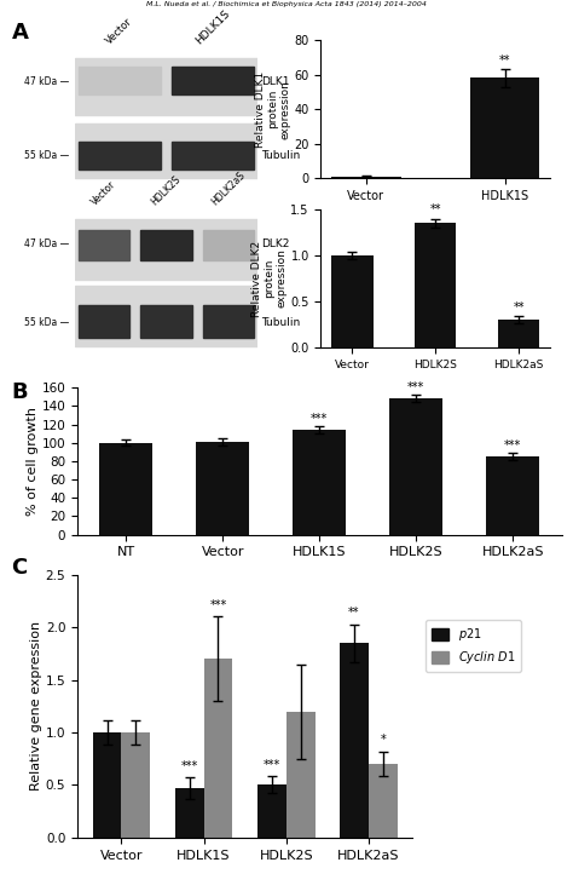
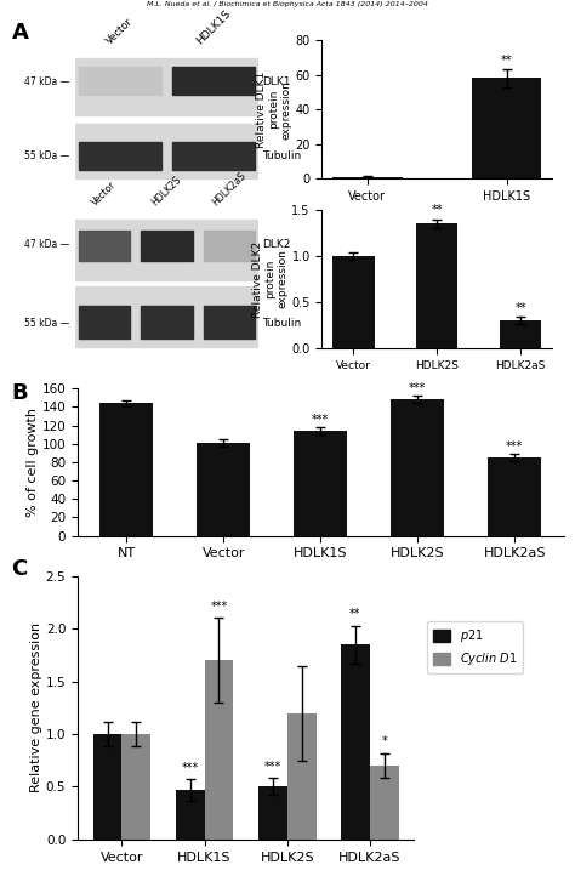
NT: 100 -> 144
